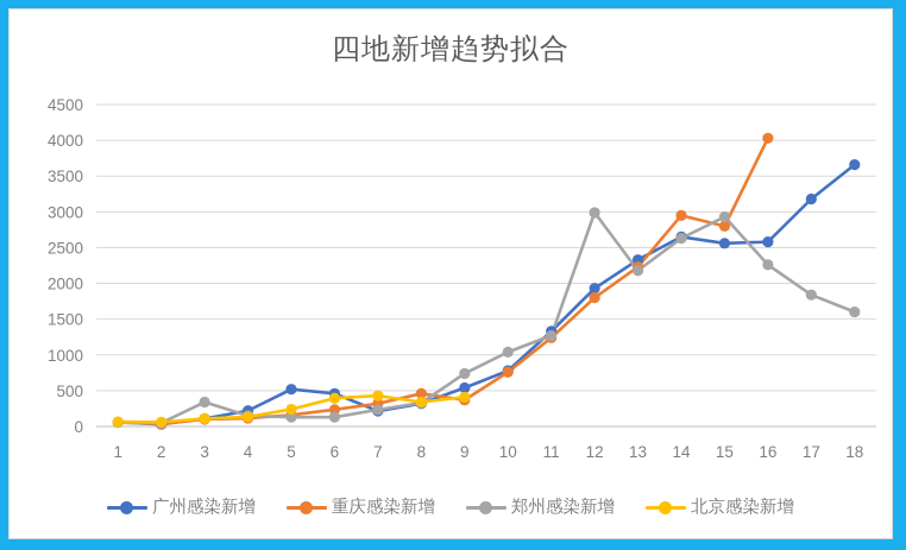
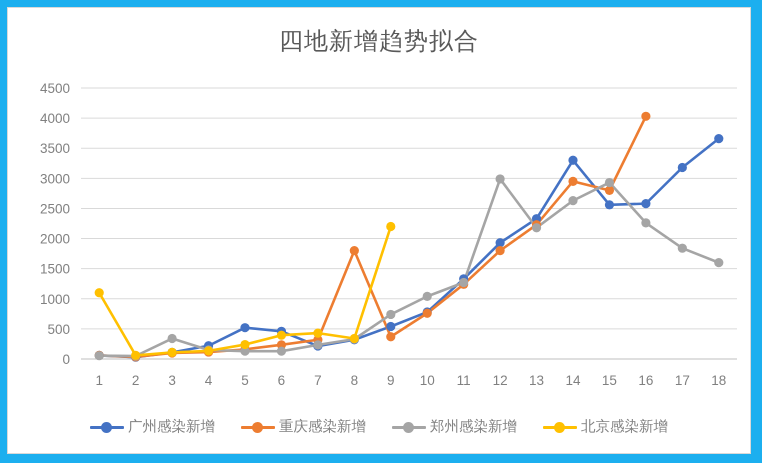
北京感染新增/1: 100 -> 1100
重庆感染新增/8: 500 -> 1800
北京感染新增/9: 400 -> 2200
广州感染新增/14: 2600 -> 3300
